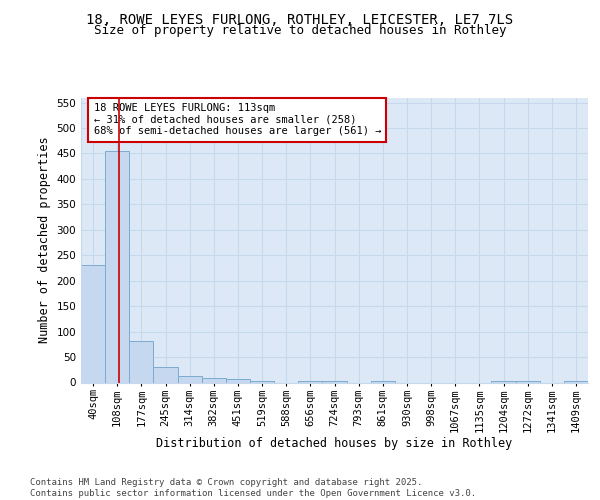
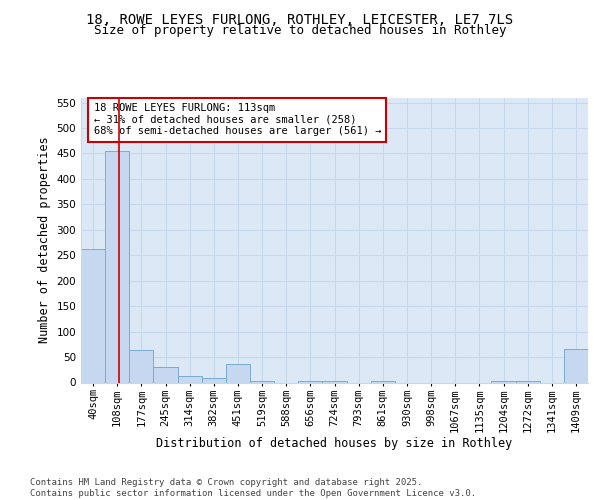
40sqm: 230 -> 262
177sqm: 82 -> 64
451sqm: 7 -> 36
1409sqm: 3 -> 66
